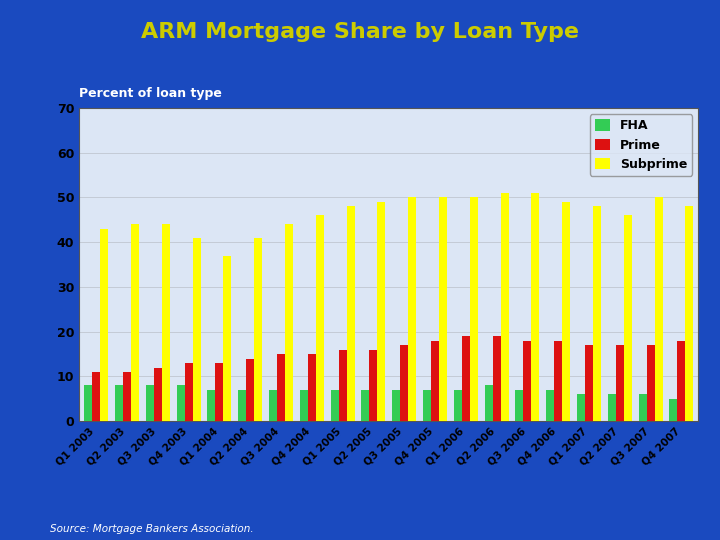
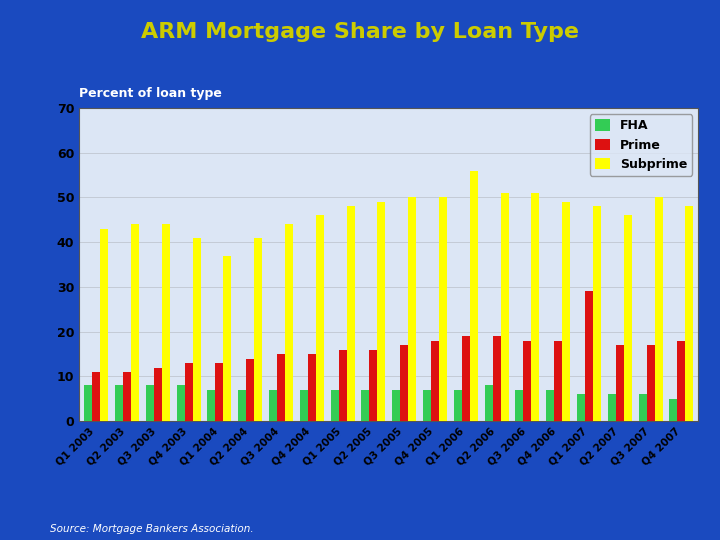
Subprime/Q1 2006: 50 -> 56
Prime/Q1 2007: 17 -> 29
